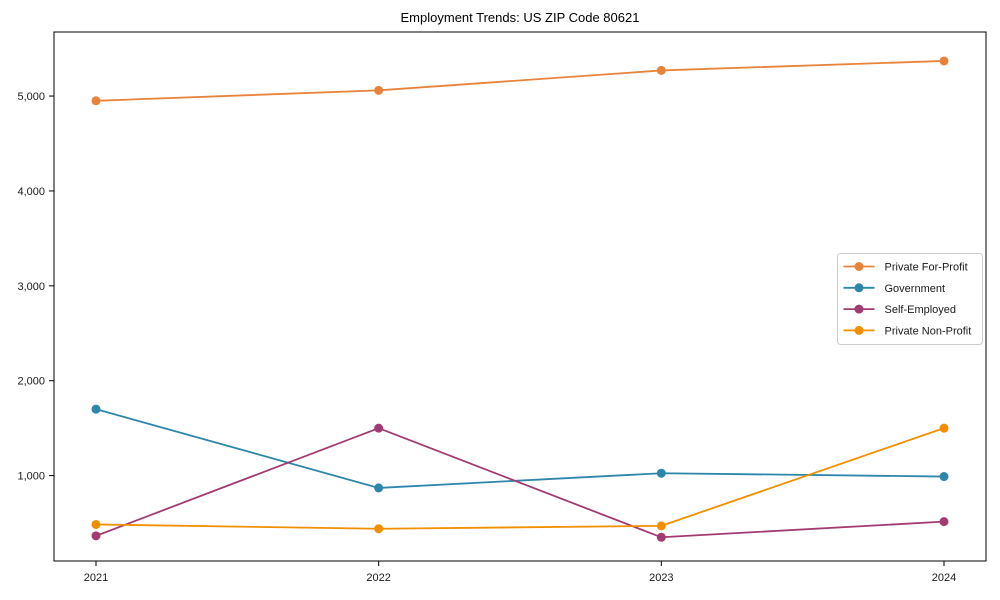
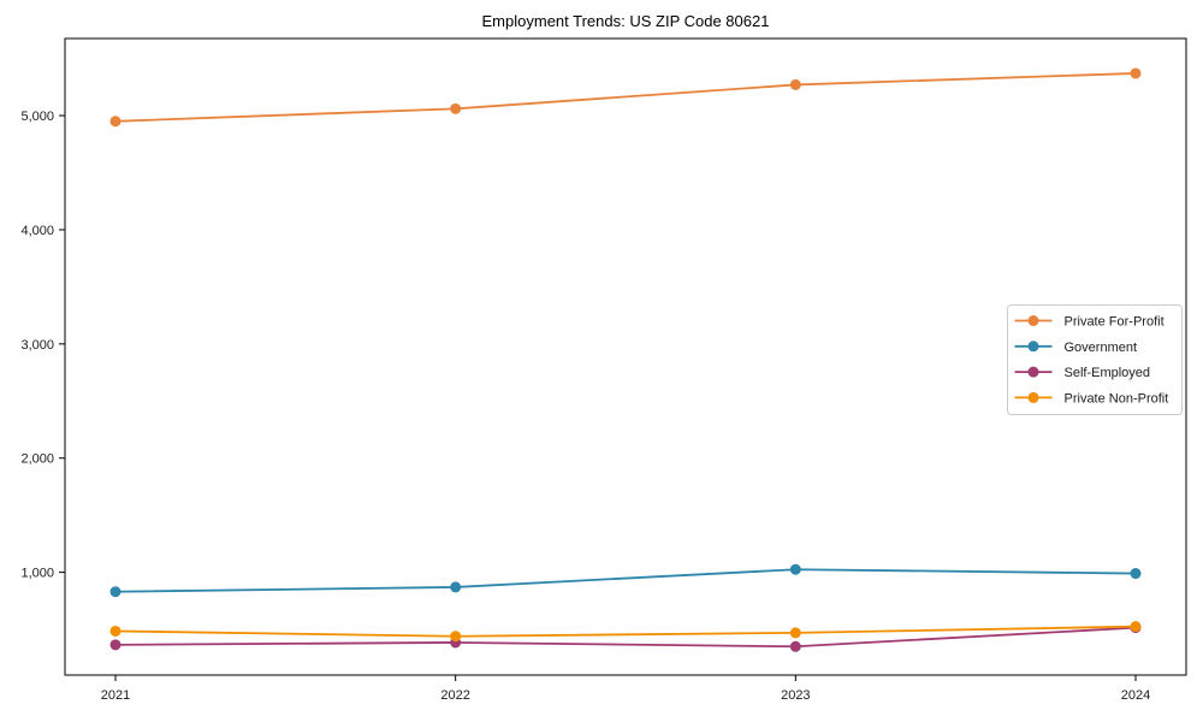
Government/2021: 1700 -> 800
Self-Employed/2022: 1500 -> 400
Private Non-Profit/2024: 1500 -> 500
